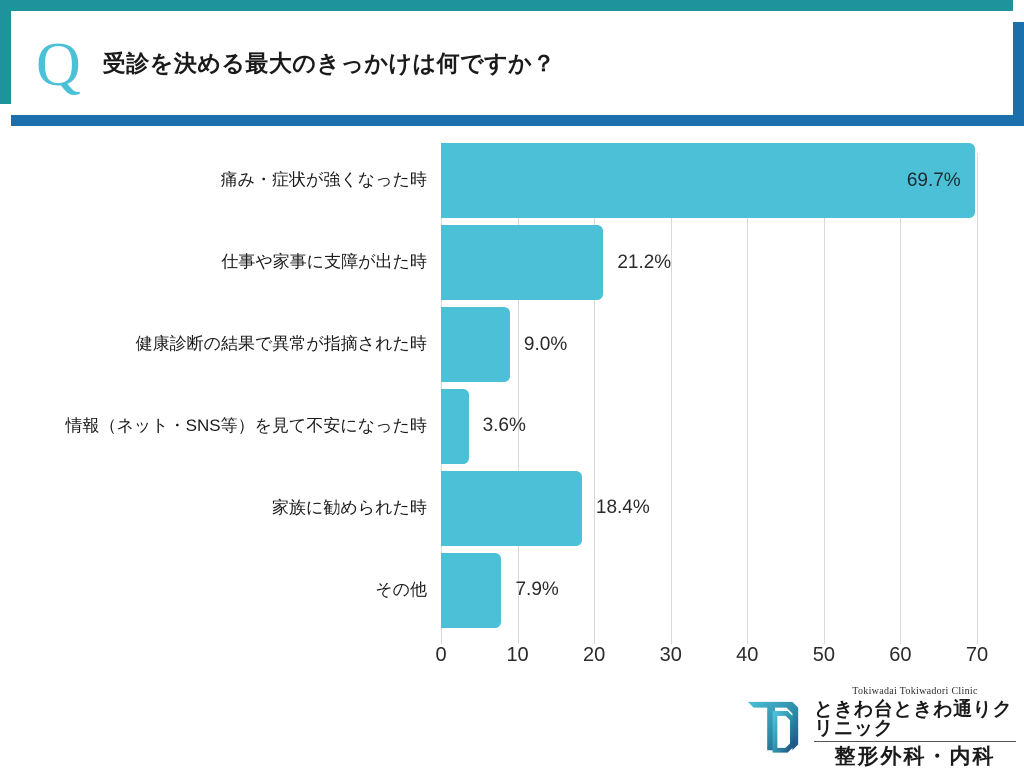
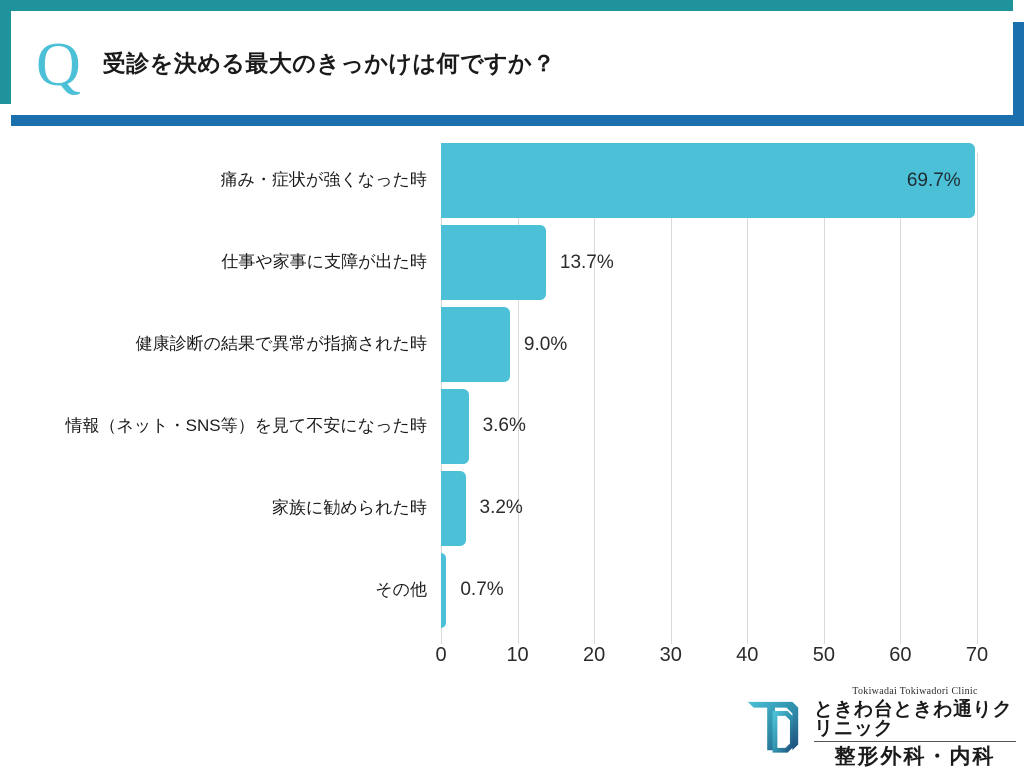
仕事や家事に支障が出た時: 21.2% -> 13.7%
家族に勧められた時: 18.4% -> 3.2%
その他: 7.9% -> 0.7%
